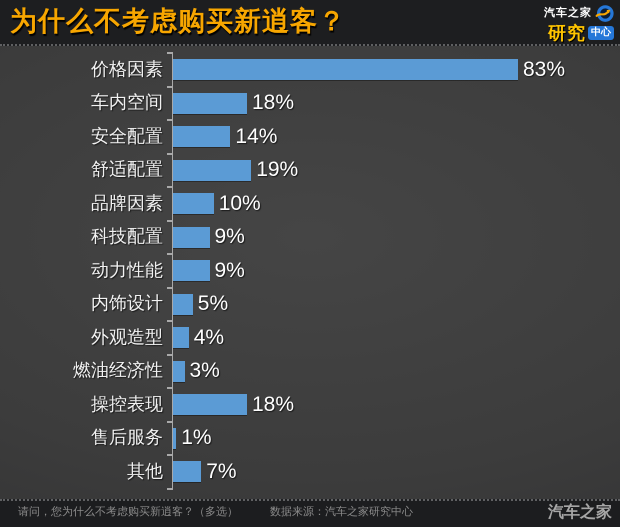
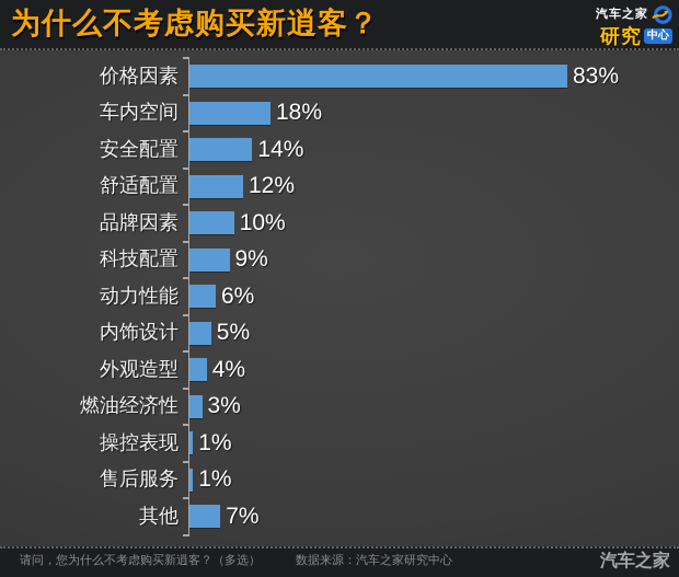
舒适配置: 19% -> 12%
动力性能: 9% -> 6%
操控表现: 18% -> 1%
